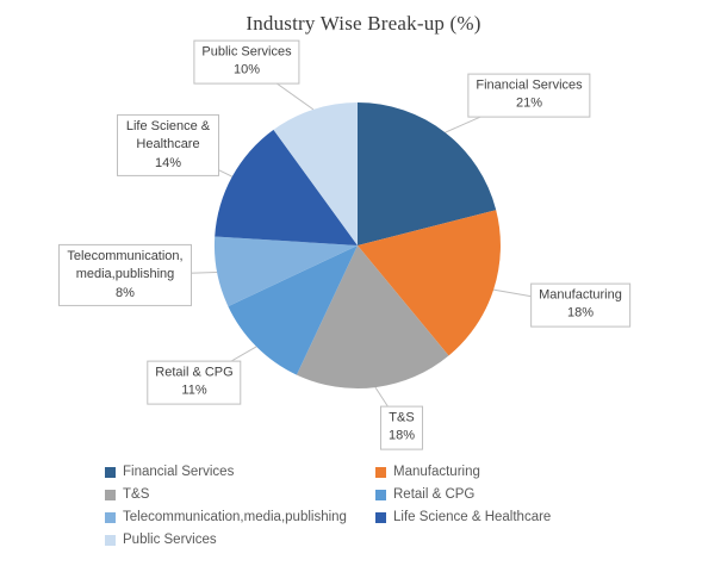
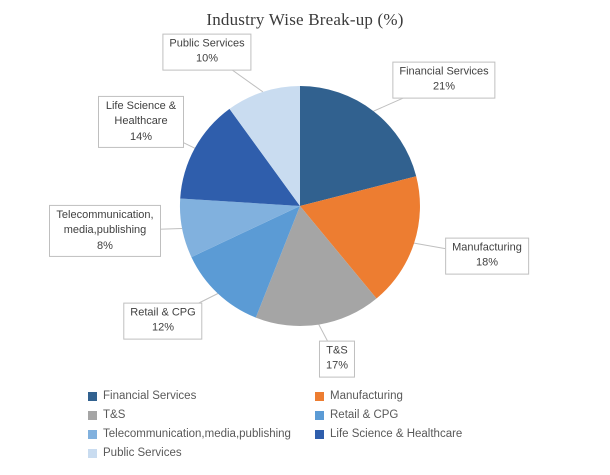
T&S: 18% -> 17%
Retail & CPG: 11% -> 12%
